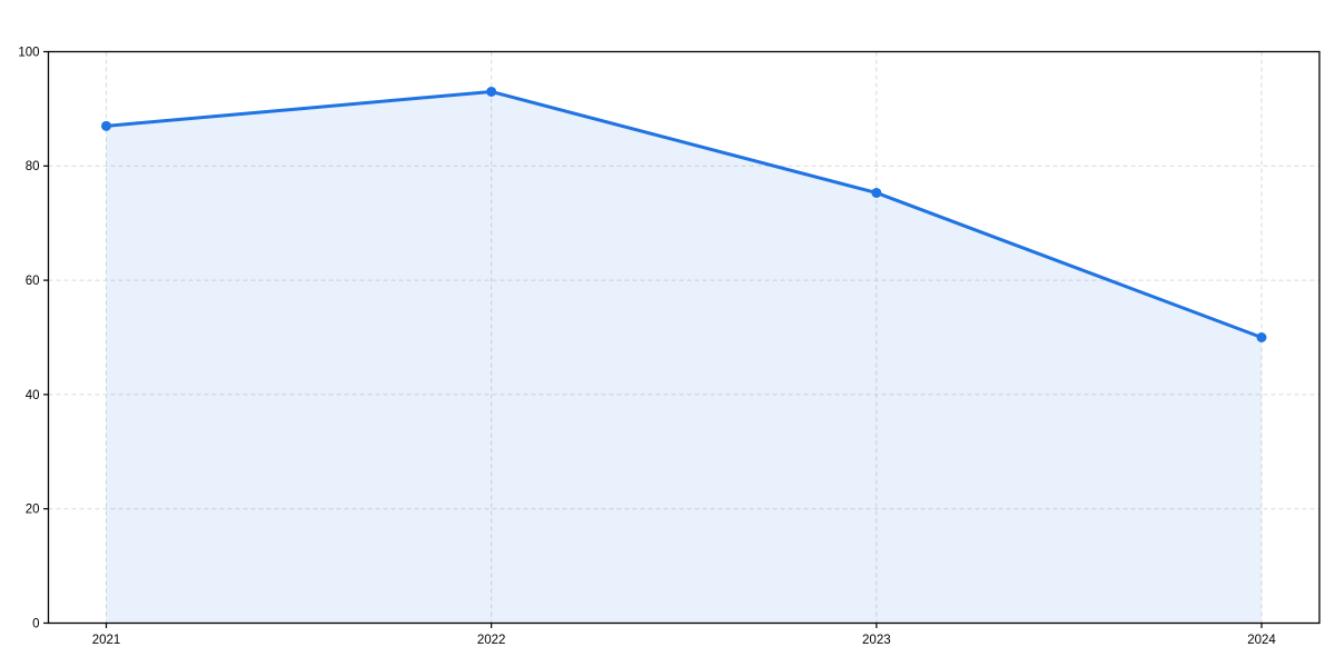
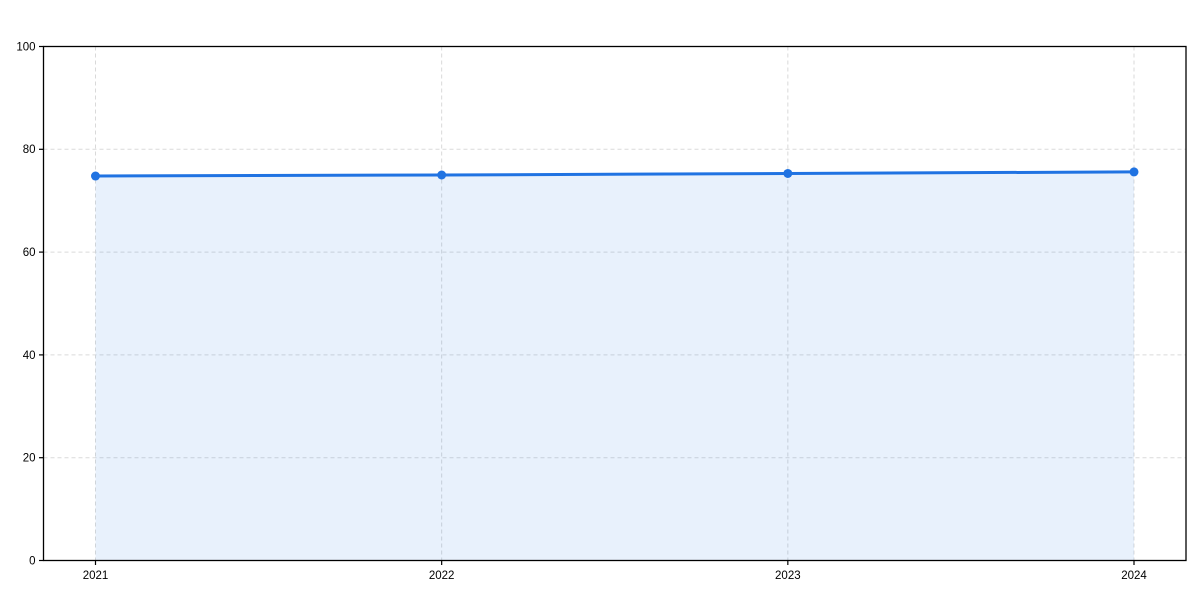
2021: 87 -> 75
2022: 93 -> 75
2024: 50 -> 76
